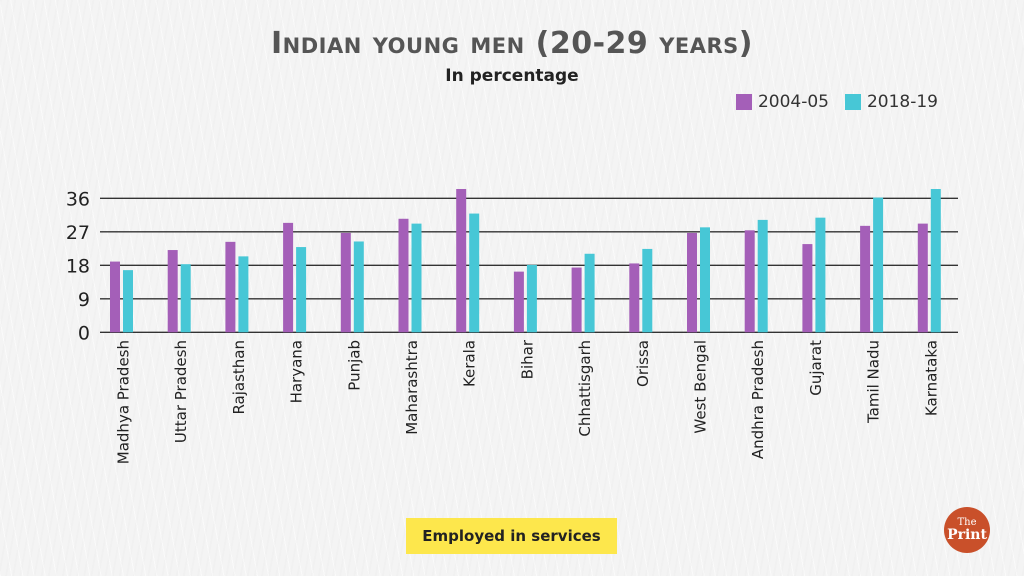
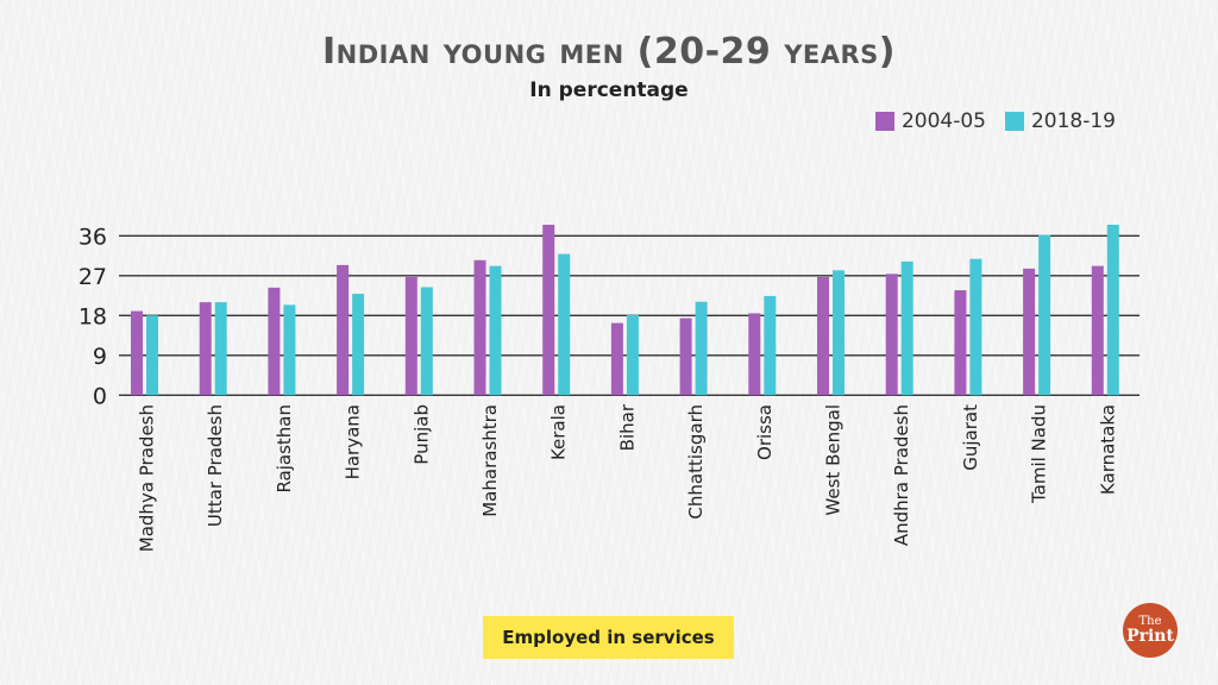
2018-19/Madhya Pradesh: 17 -> 18
2004-05/Uttar Pradesh: 22 -> 21
2018-19/Uttar Pradesh: 18 -> 21
